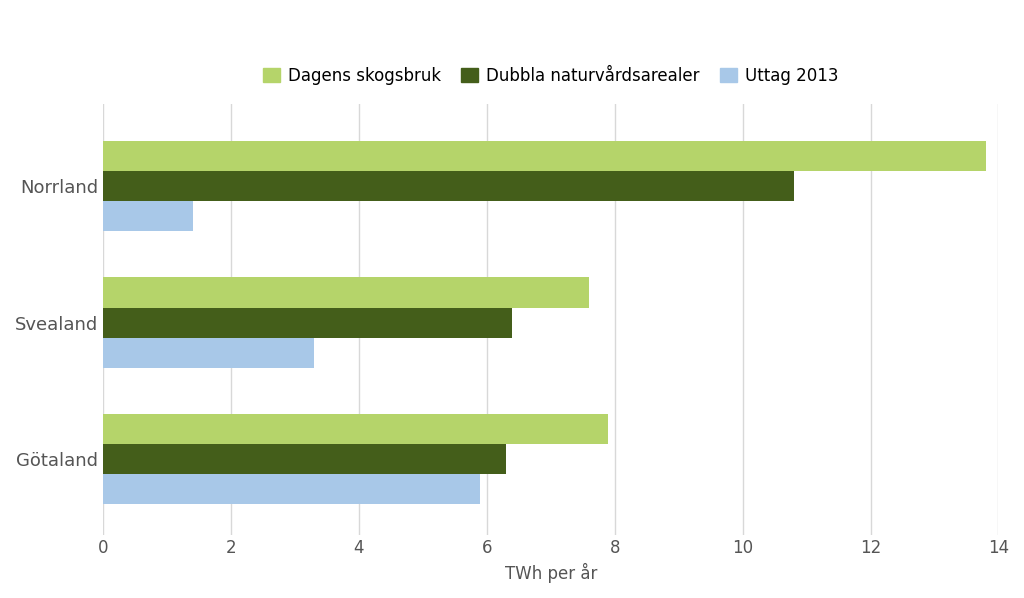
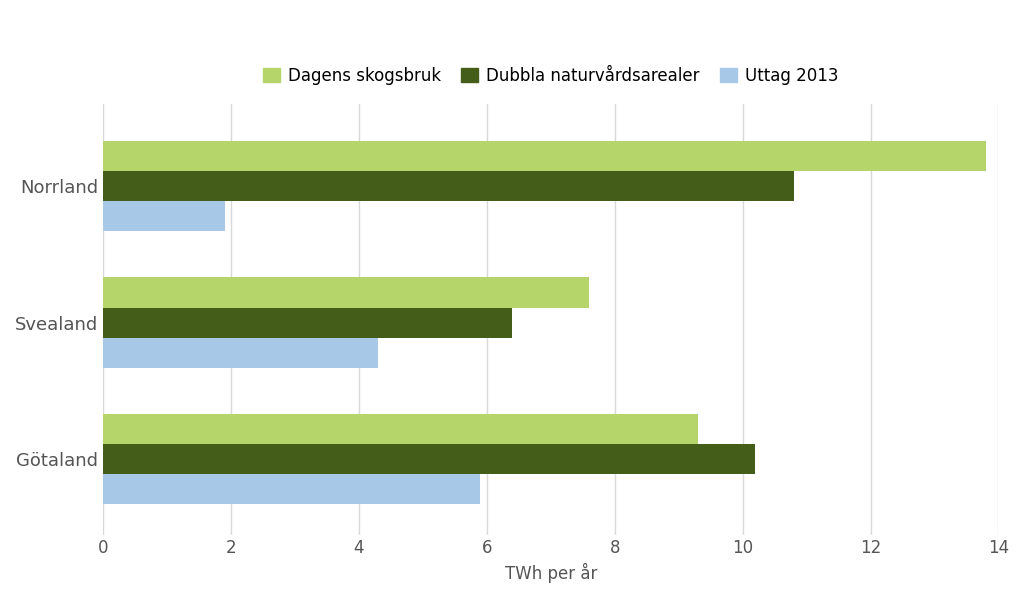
Uttag 2013/Norrland: 1.4 -> 1.9
Uttag 2013/Svealand: 3.3 -> 4.3
Dagens skogsbruk/Götaland: 7.9 -> 9.3
Dubbla naturvårdsarealer/Götaland: 6.3 -> 10.2
